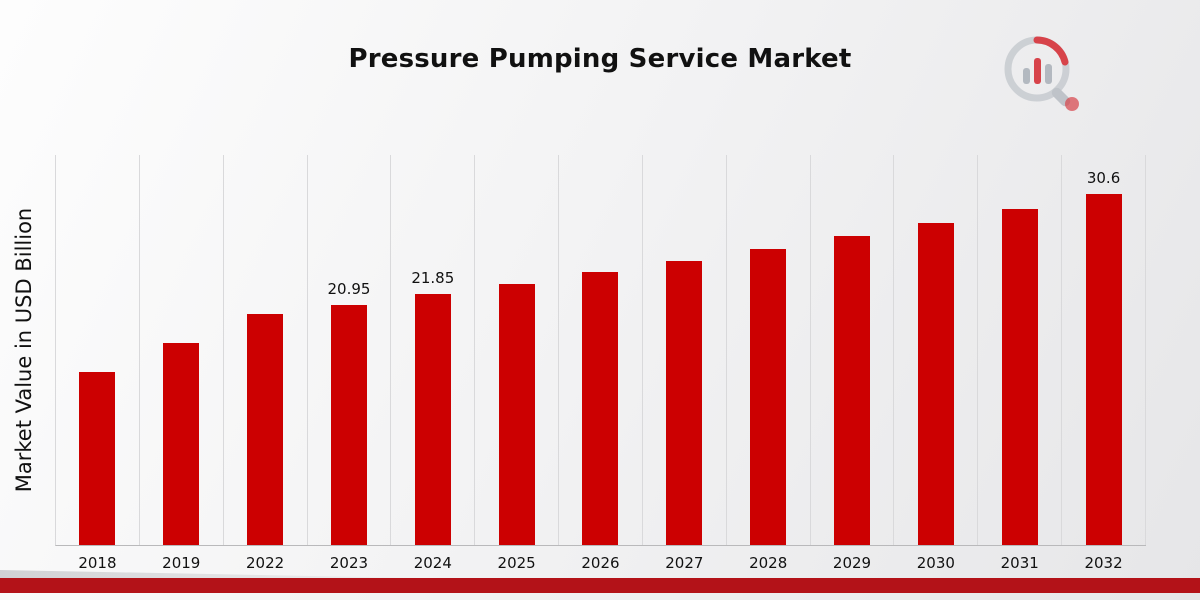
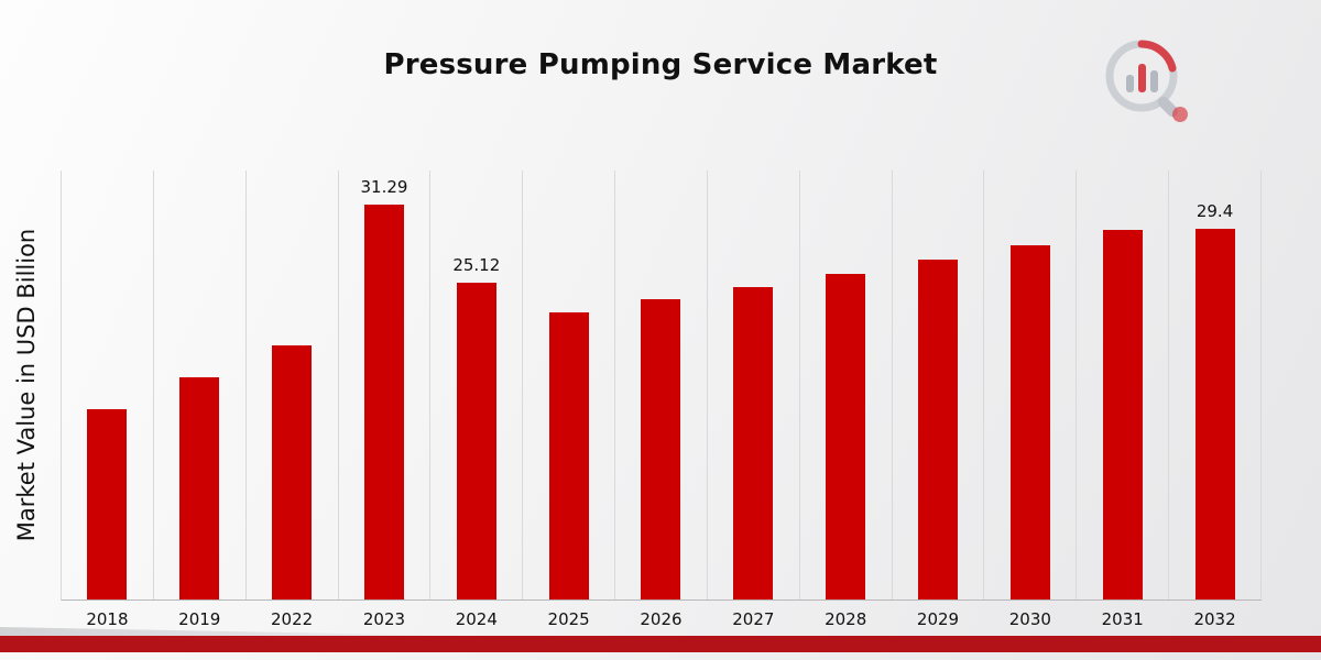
2023: 20.95 -> 31.29
2024: 21.85 -> 25.12
2032: 30.6 -> 29.4
